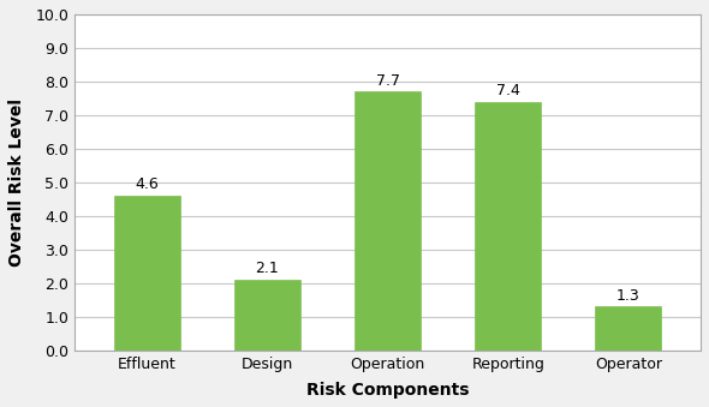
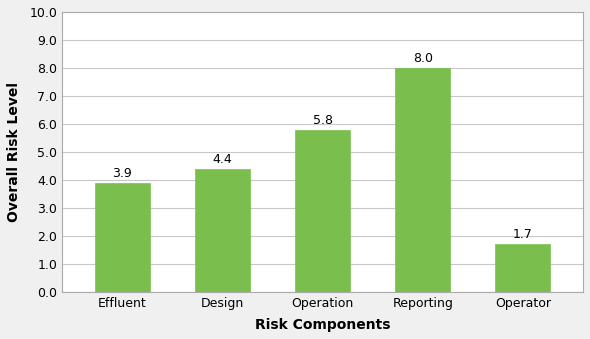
Effluent: 4.6 -> 3.9
Design: 2.1 -> 4.4
Operation: 7.7 -> 5.8
Reporting: 7.4 -> 8.0
Operator: 1.3 -> 1.7
